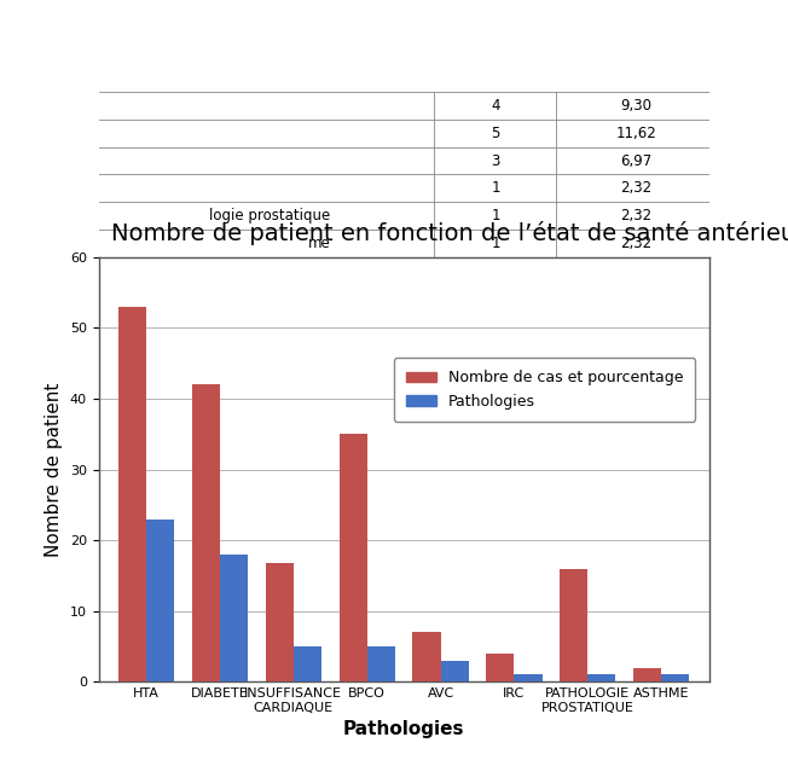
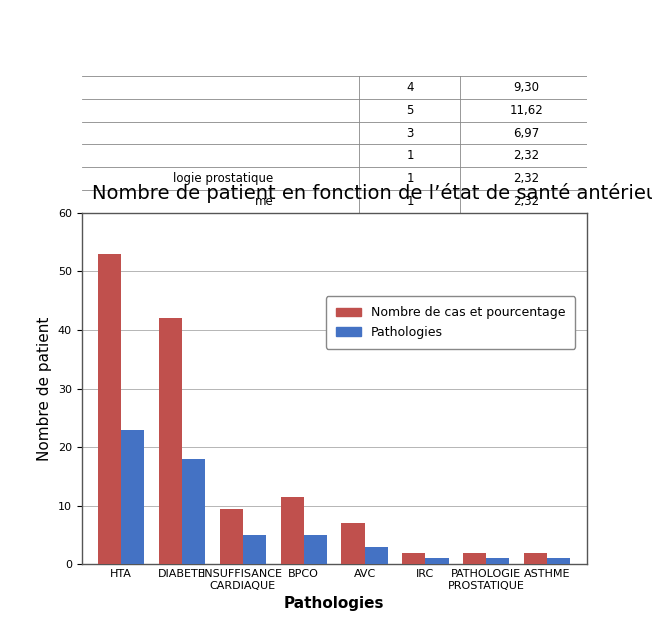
Nombre de cas et pourcentage/INSUFFISANCE CARDIAQUE: 16.8 -> 9.5
Nombre de cas et pourcentage/BPCO: 35.0 -> 11.5
Nombre de cas et pourcentage/IRC: 4.0 -> 2.0
Nombre de cas et pourcentage/PATHOLOGIE PROSTATIQUE: 16.0 -> 2.0
